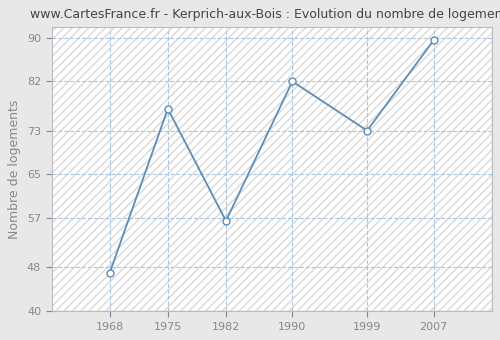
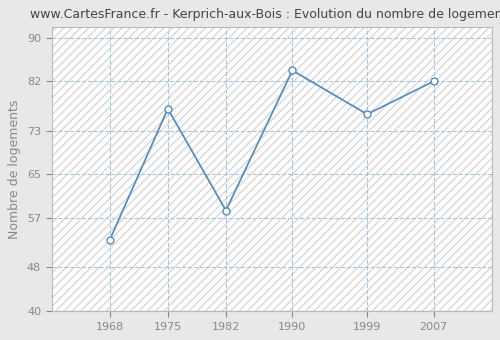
1968: 47.0 -> 53.0
1982: 56.5 -> 58.4
1990: 82.0 -> 84.0
1999: 73.0 -> 76.0
2007: 89.5 -> 82.0
